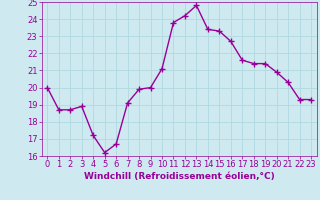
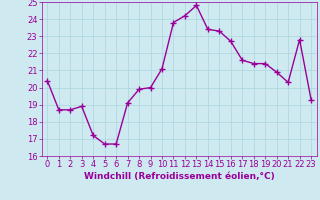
0: 20.0 -> 20.4
5: 16.2 -> 16.7
22: 19.3 -> 22.8
